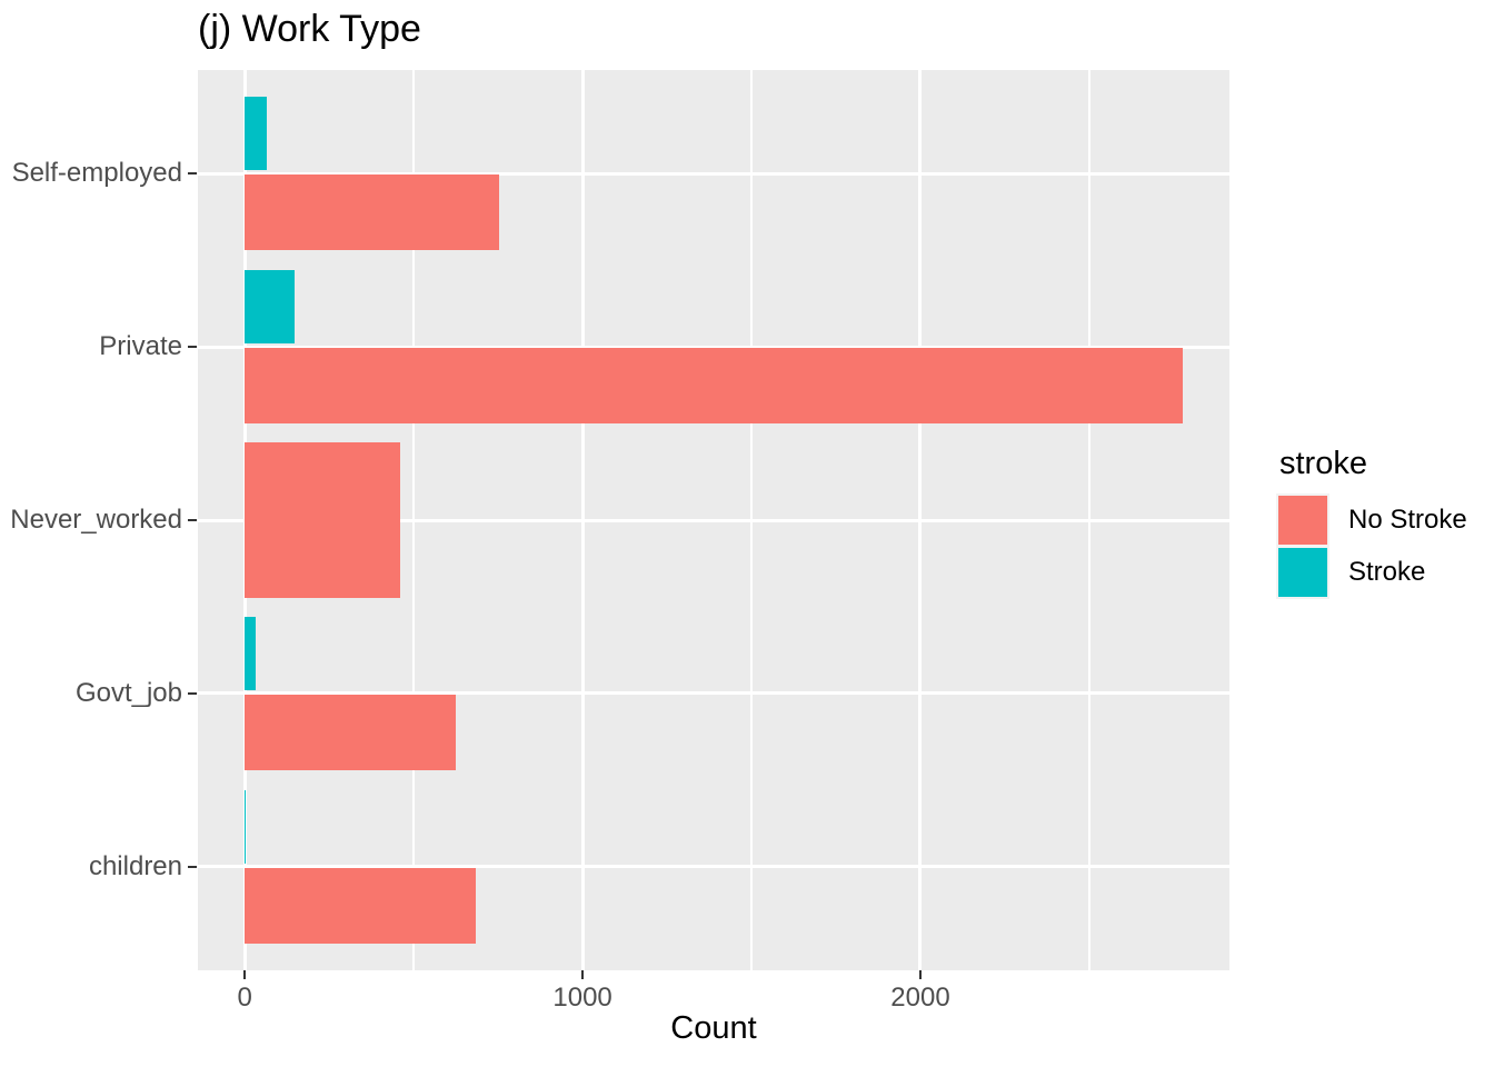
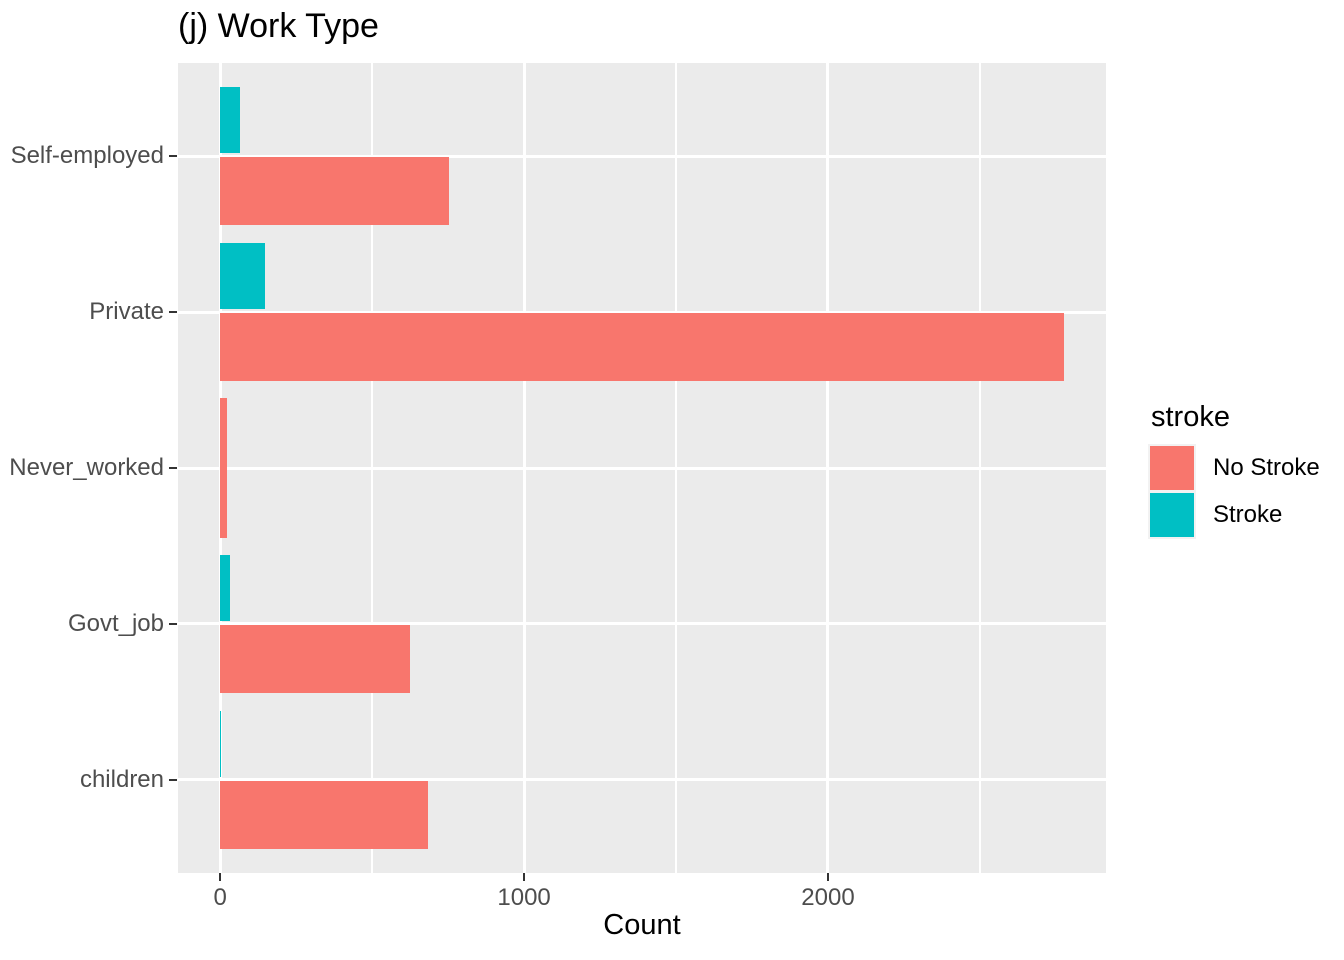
No Stroke/Never_worked: 460 -> 20
